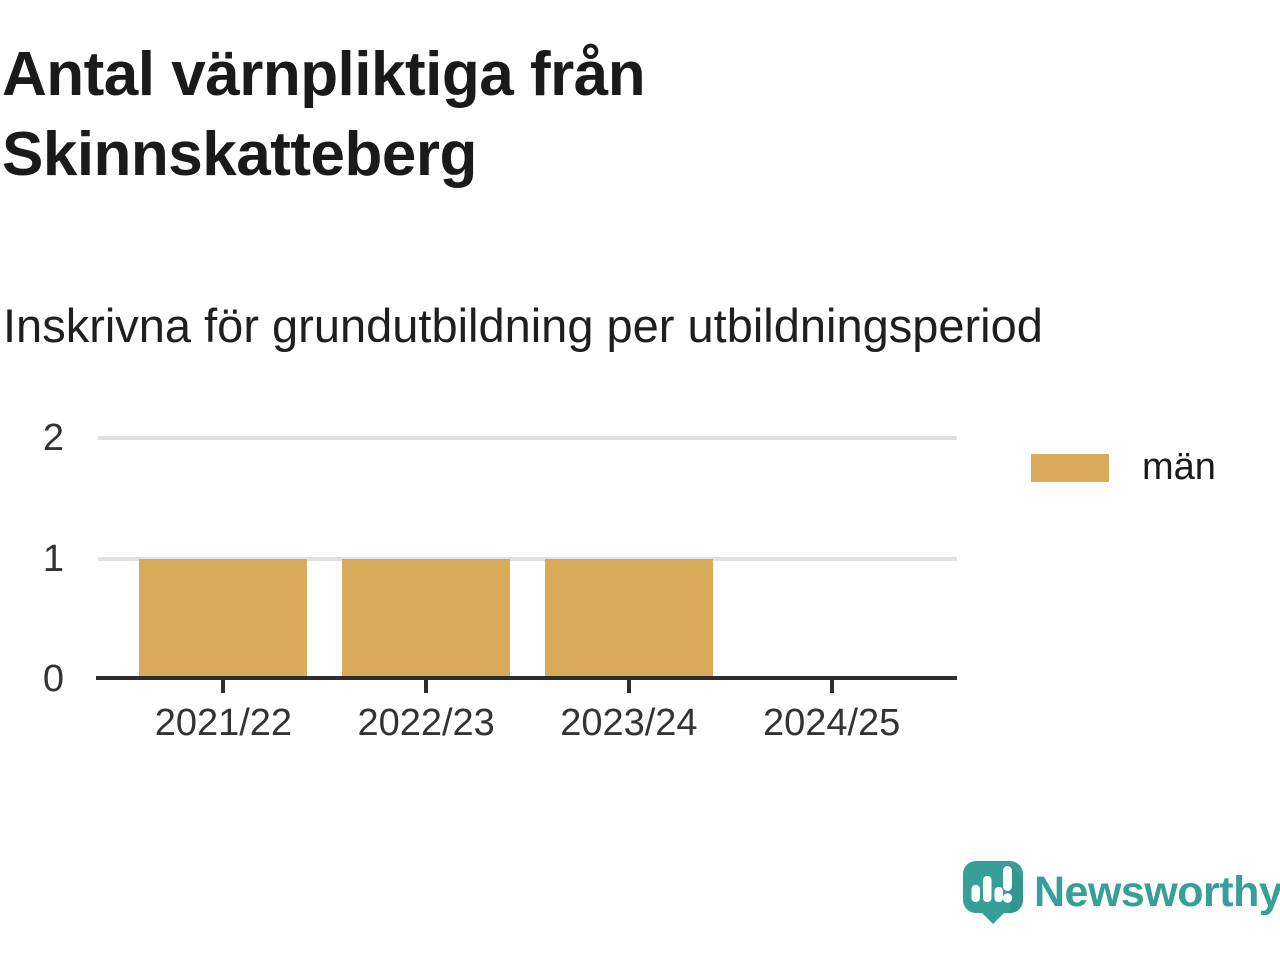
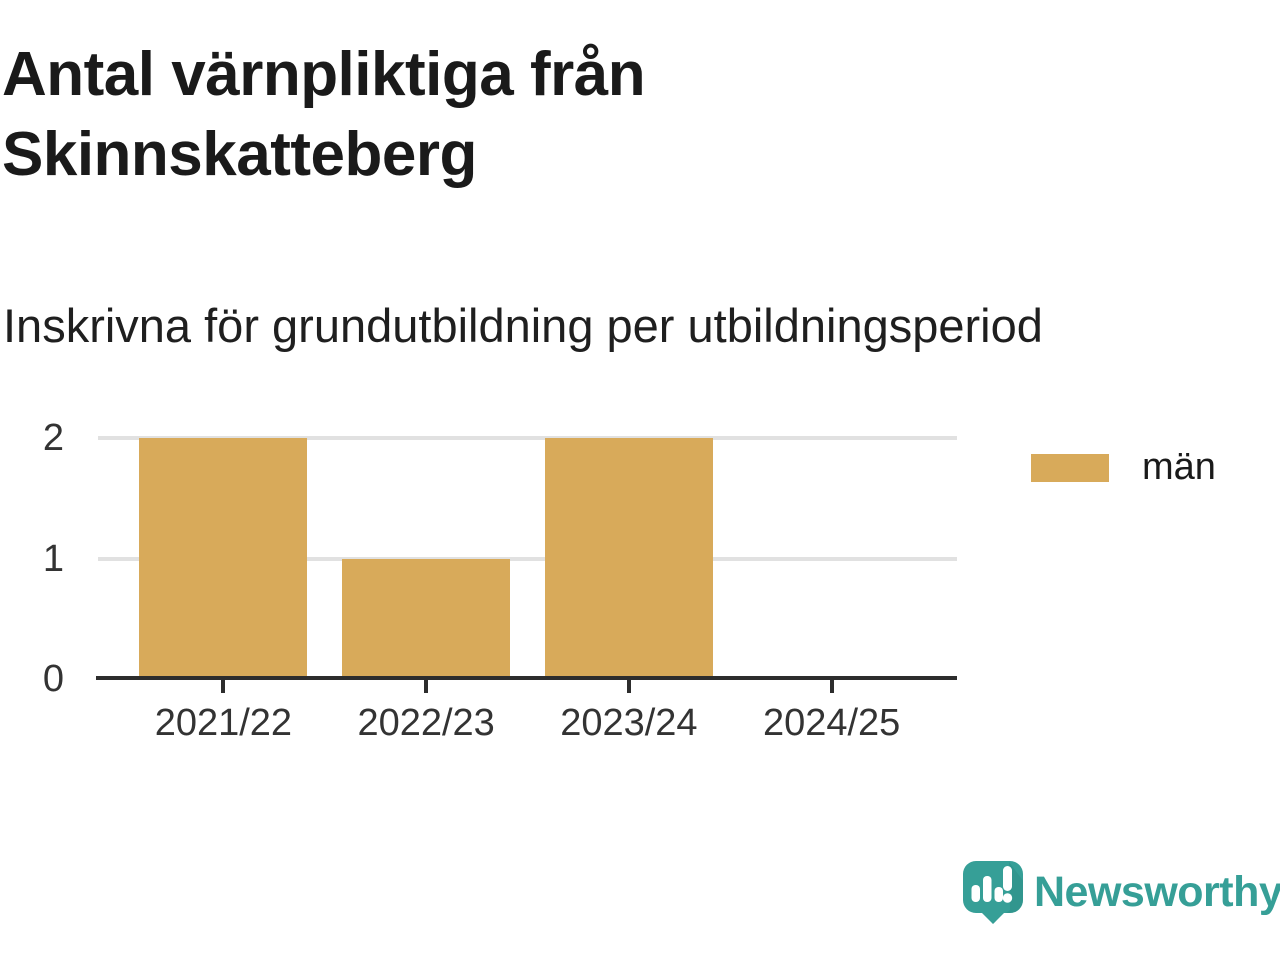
2021/22: 1 -> 2
2023/24: 1 -> 2
